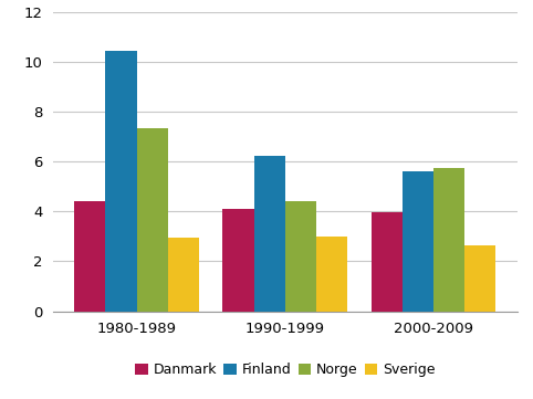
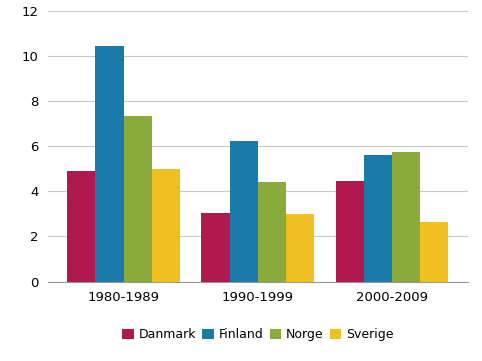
Danmark/1980-1989: 4.40 -> 4.90
Sverige/1980-1989: 2.95 -> 5.00
Danmark/1990-1999: 4.10 -> 3.05
Danmark/2000-2009: 3.95 -> 4.45
